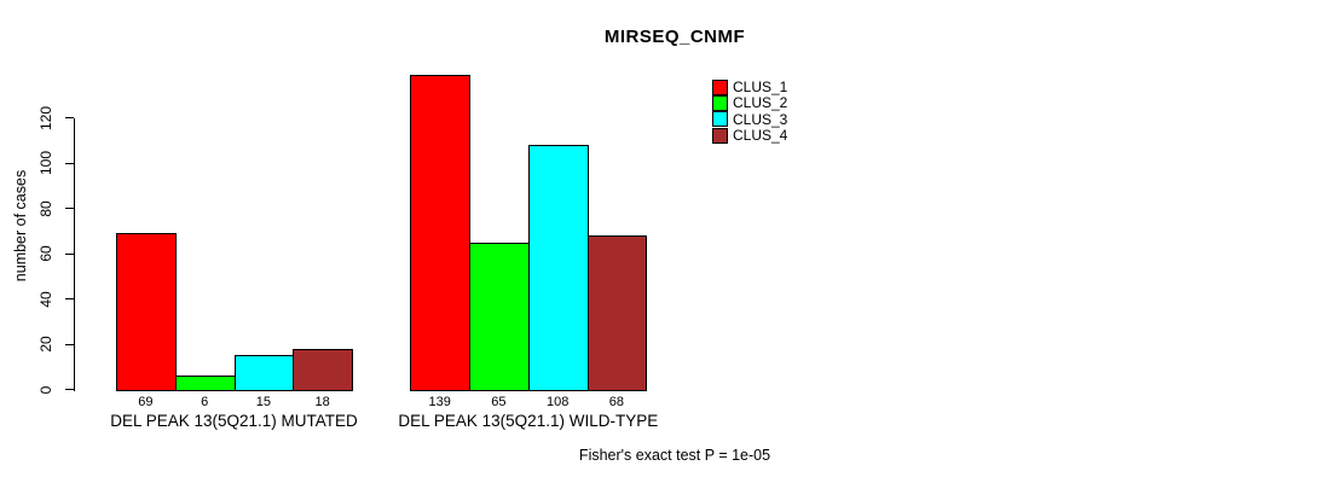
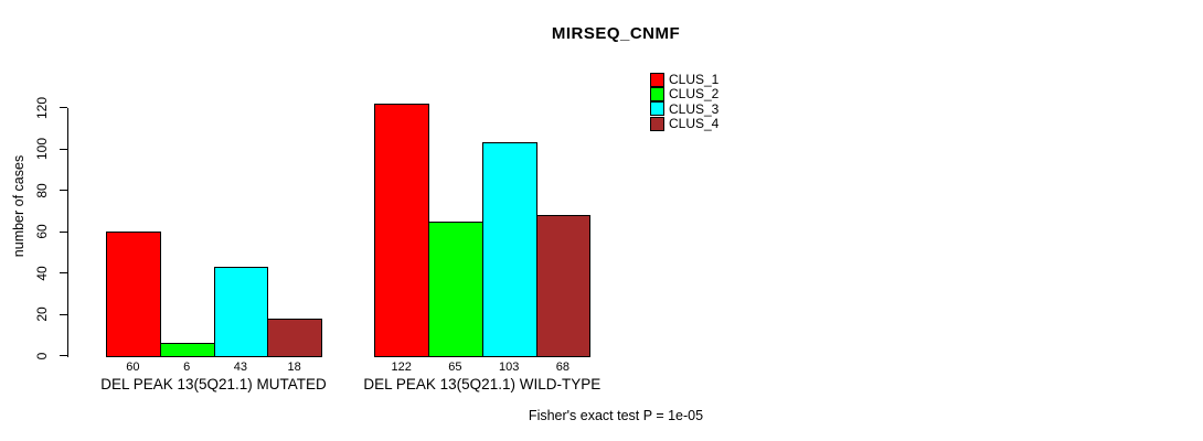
CLUS_1/DEL PEAK 13(5Q21.1) MUTATED: 69 -> 60
CLUS_3/DEL PEAK 13(5Q21.1) MUTATED: 15 -> 43
CLUS_1/DEL PEAK 13(5Q21.1) WILD-TYPE: 139 -> 122
CLUS_3/DEL PEAK 13(5Q21.1) WILD-TYPE: 108 -> 103
